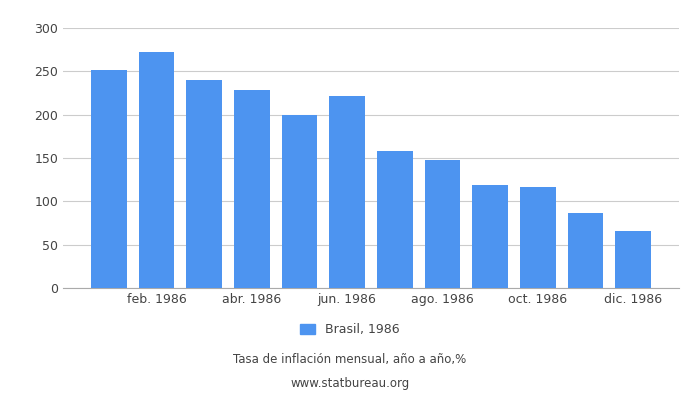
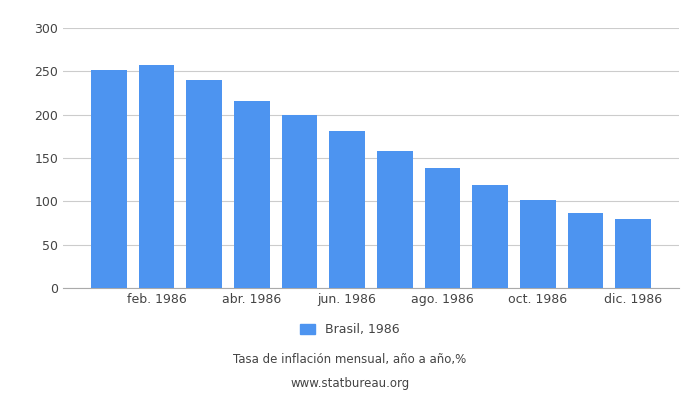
feb. 1986: 272 -> 257
abr. 1986: 228 -> 216
jun. 1986: 222 -> 181
ago. 1986: 148 -> 138
oct. 1986: 116 -> 101
dic. 1986: 66 -> 80
